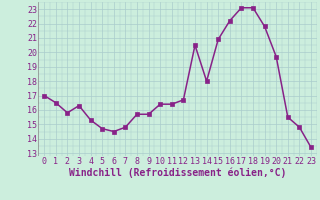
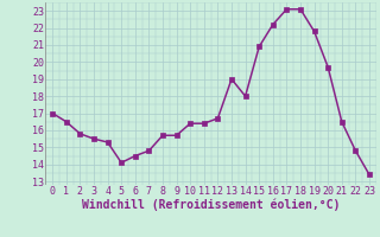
3: 16.3 -> 15.5
5: 14.7 -> 14.1
13: 20.5 -> 19.0
21: 15.5 -> 16.5
